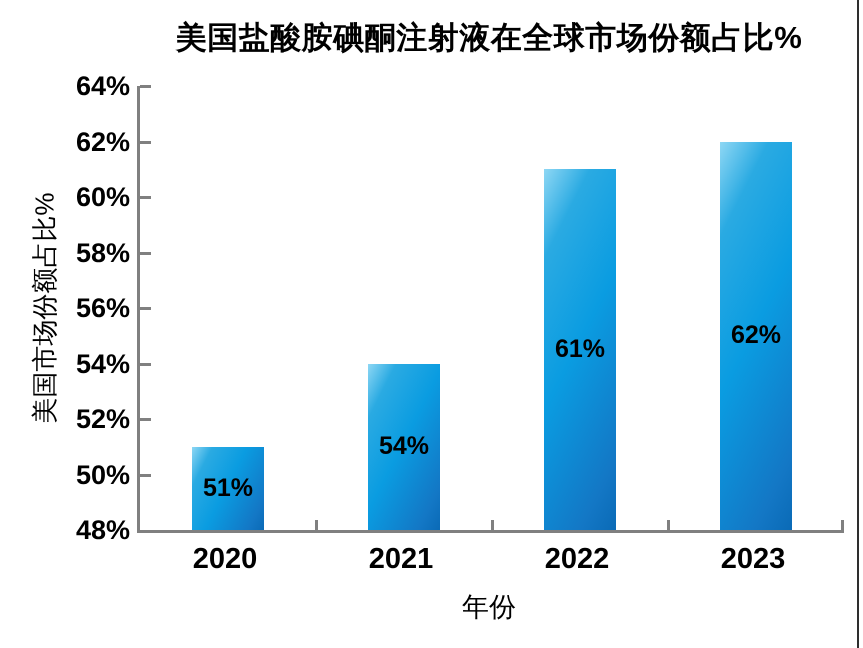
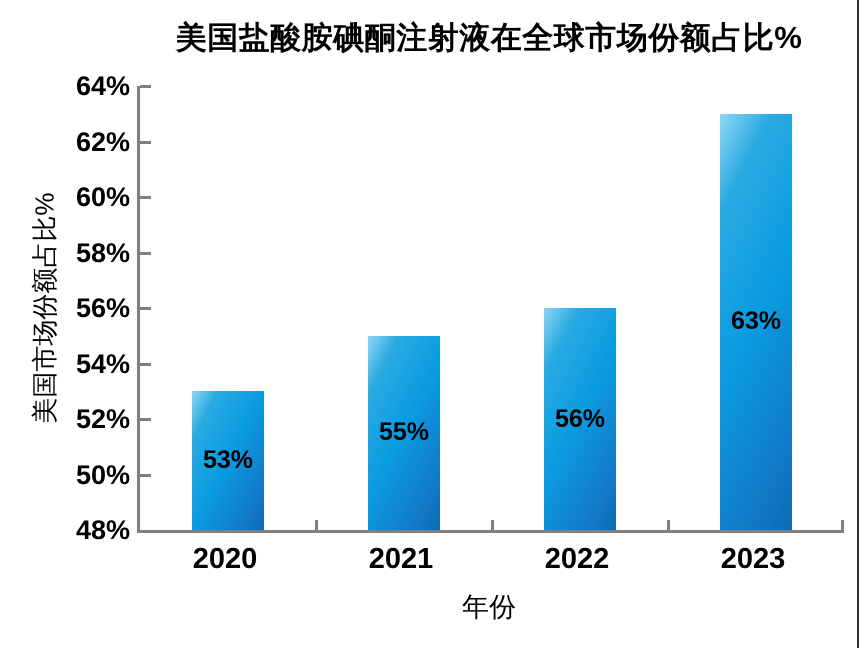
2020: 51% -> 53%
2021: 54% -> 55%
2022: 61% -> 56%
2023: 62% -> 63%
